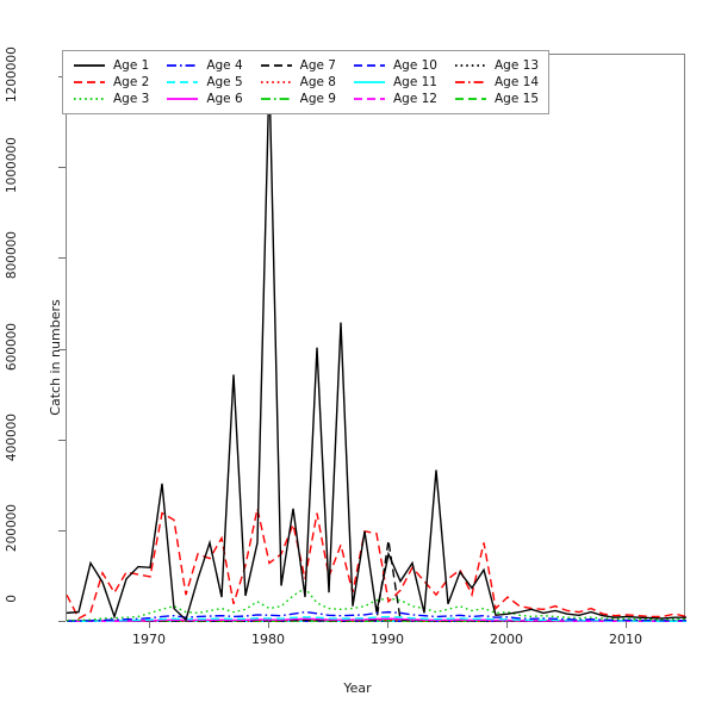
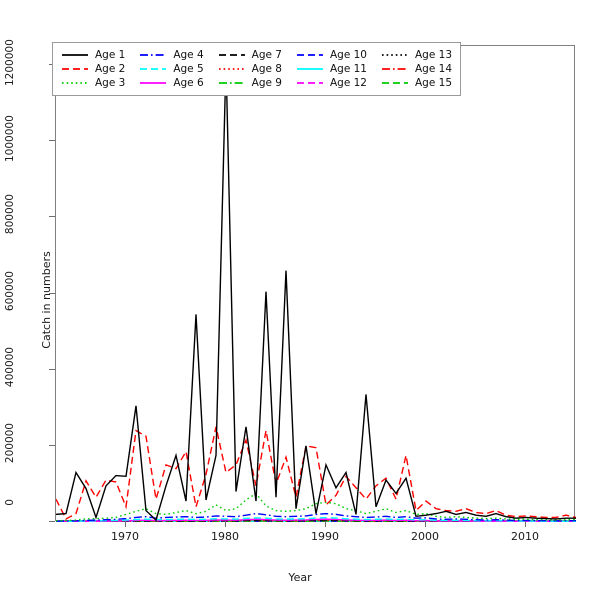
Age 2/1970: 100000 -> 40000
Age 7/1990: 180000 -> 10000
